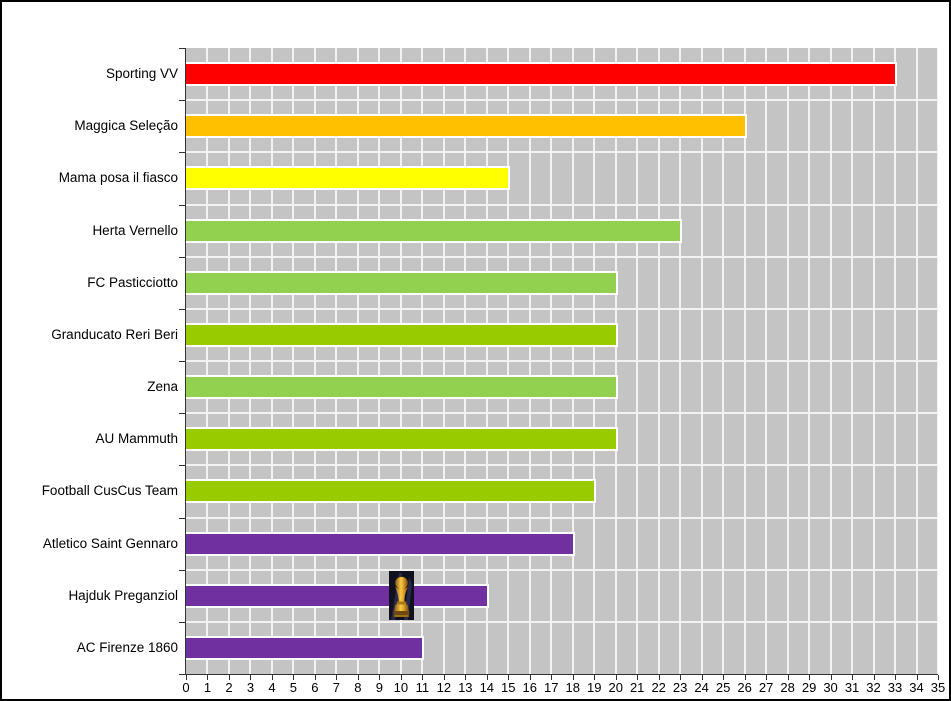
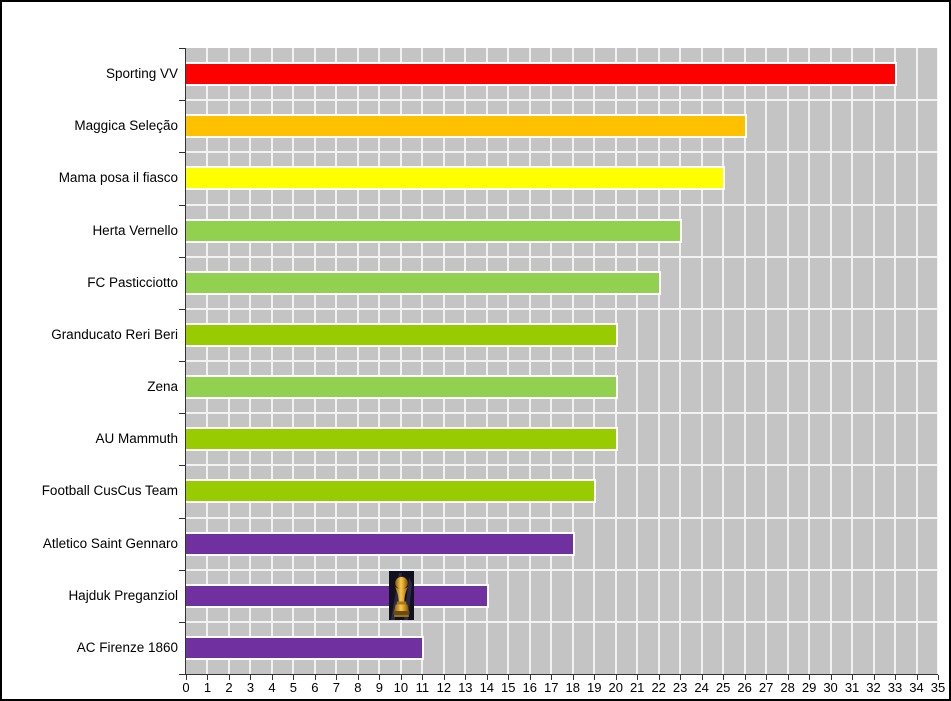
Mama posa il fiasco: 15 -> 25
FC Pasticciotto: 20 -> 22
